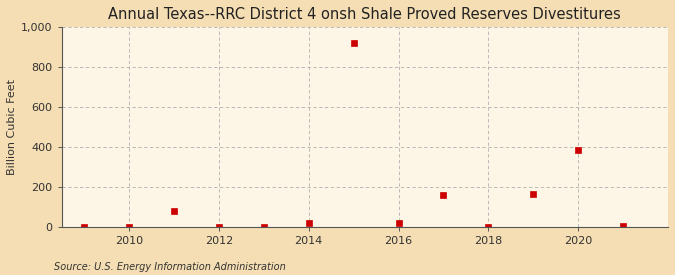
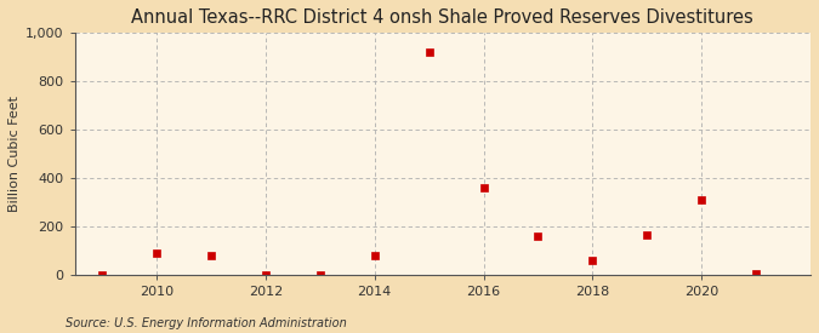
2010: 0 -> 90
2014: 20 -> 80
2016: 20 -> 360
2018: 0 -> 60
2020: 380 -> 310
